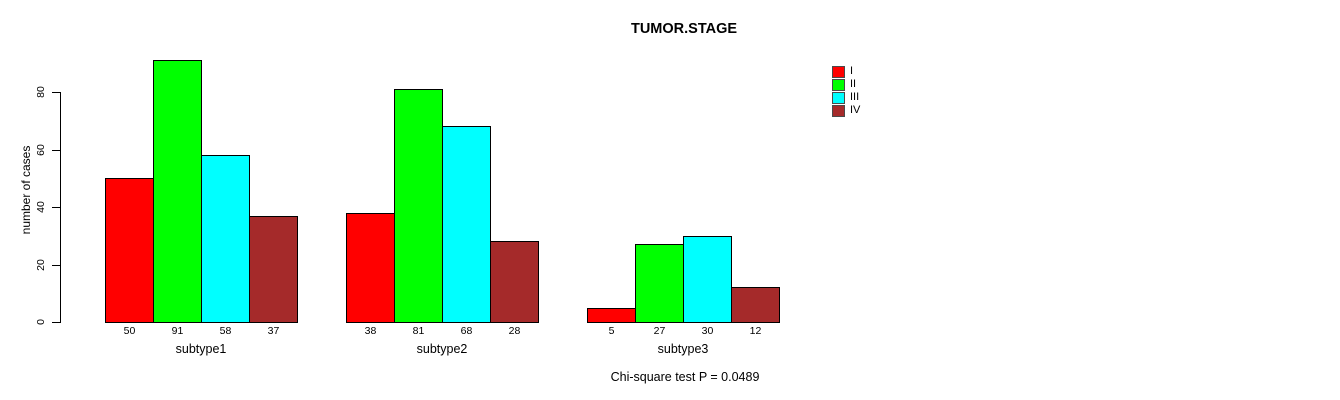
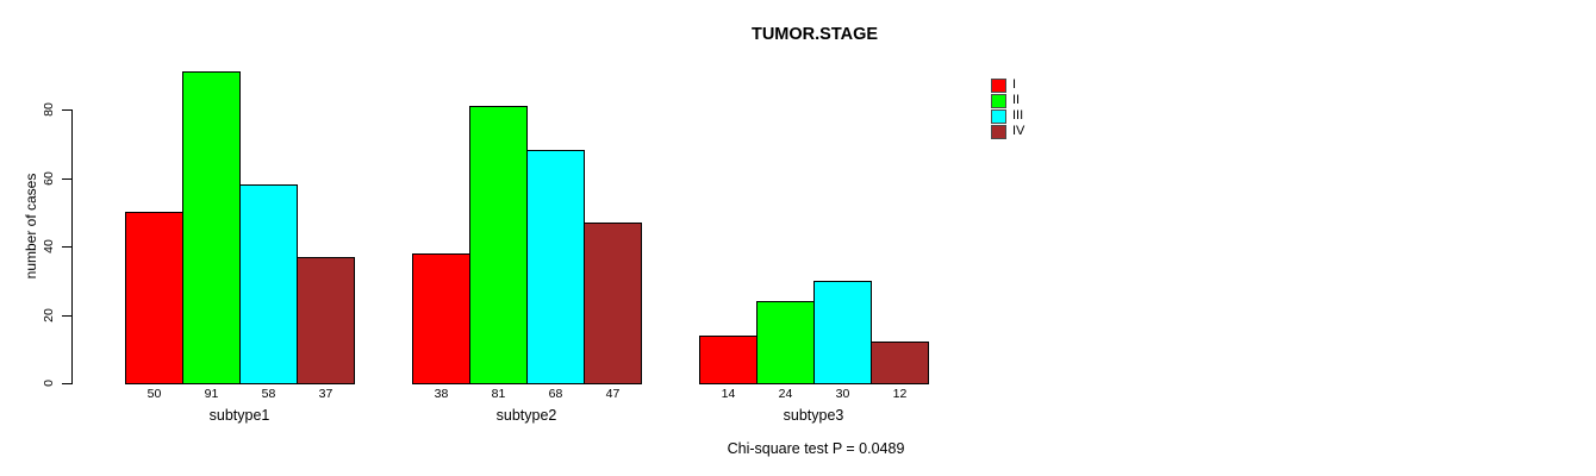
IV/subtype2: 28 -> 47
I/subtype3: 5 -> 14
II/subtype3: 27 -> 24
